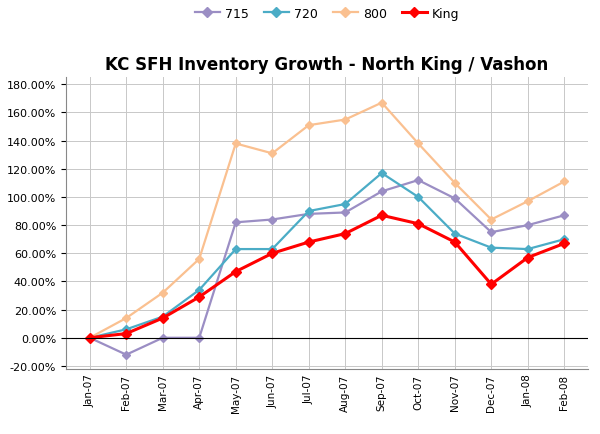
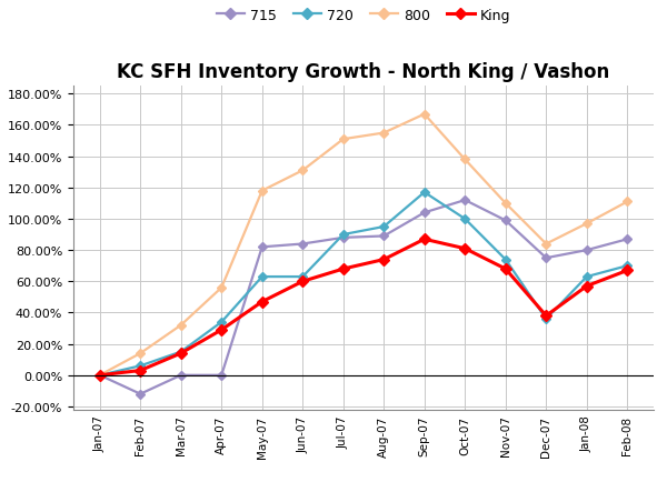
800/May-07: 138% -> 118%
720/Dec-07: 64% -> 36%
